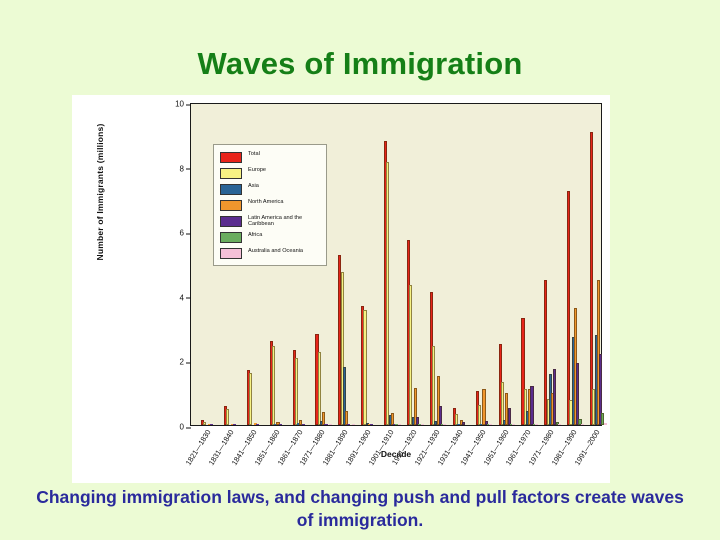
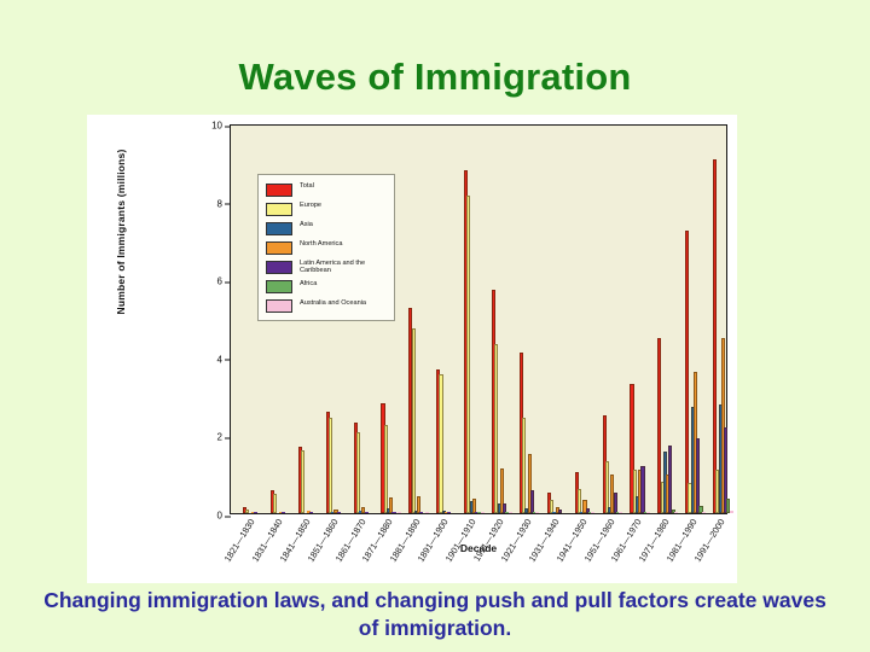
Asia/1881—1890: 1.8 -> 0.1
North America/1941—1950: 1.1 -> 0.3
